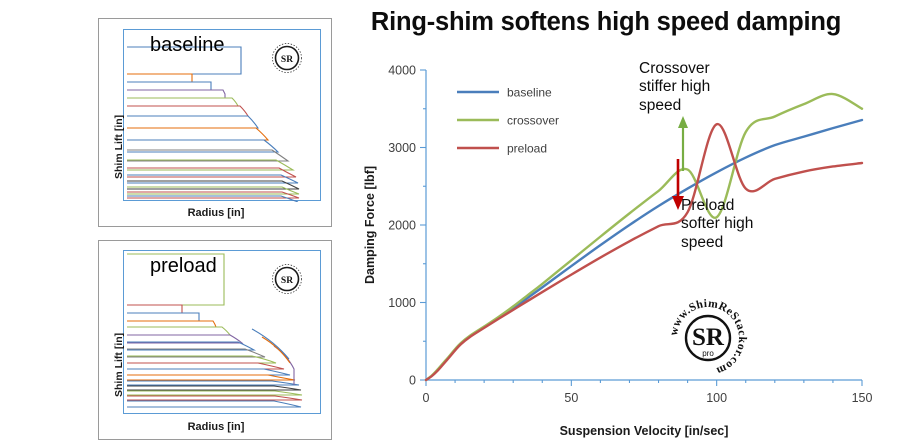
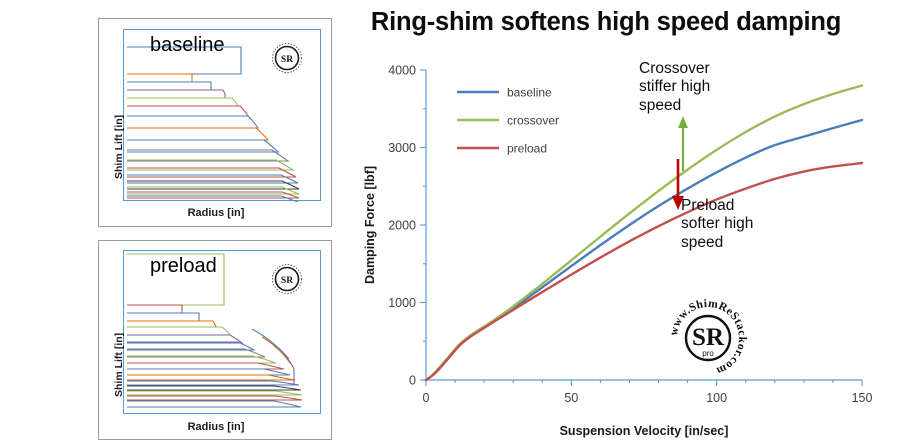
crossover/100: 2100 -> 3000
preload/100: 3300 -> 2300
crossover/150: 3500 -> 3800
